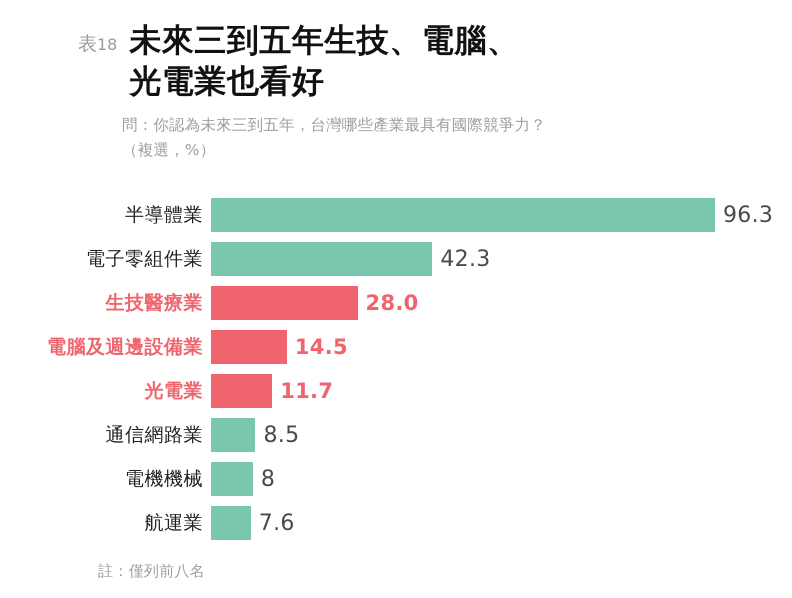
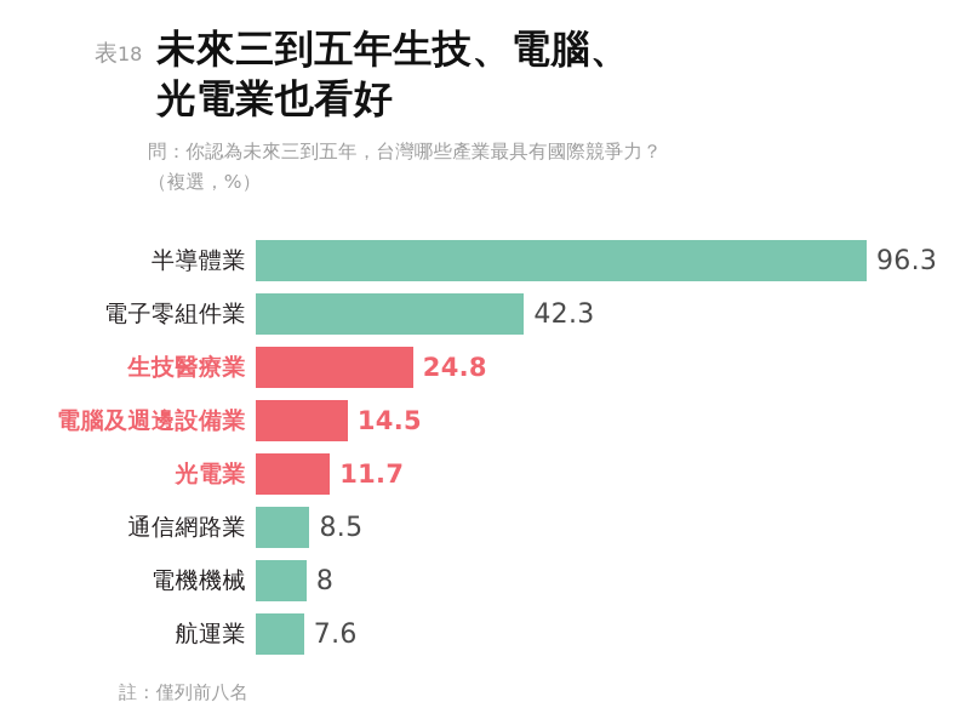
生技醫療業: 28.0 -> 24.8
